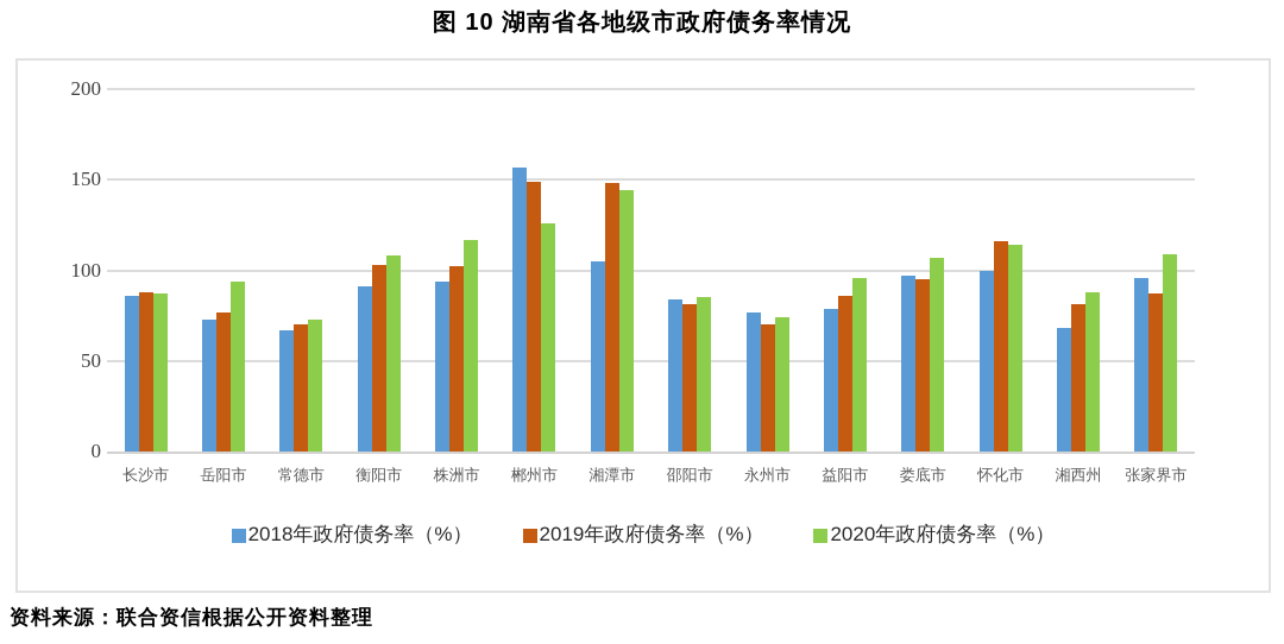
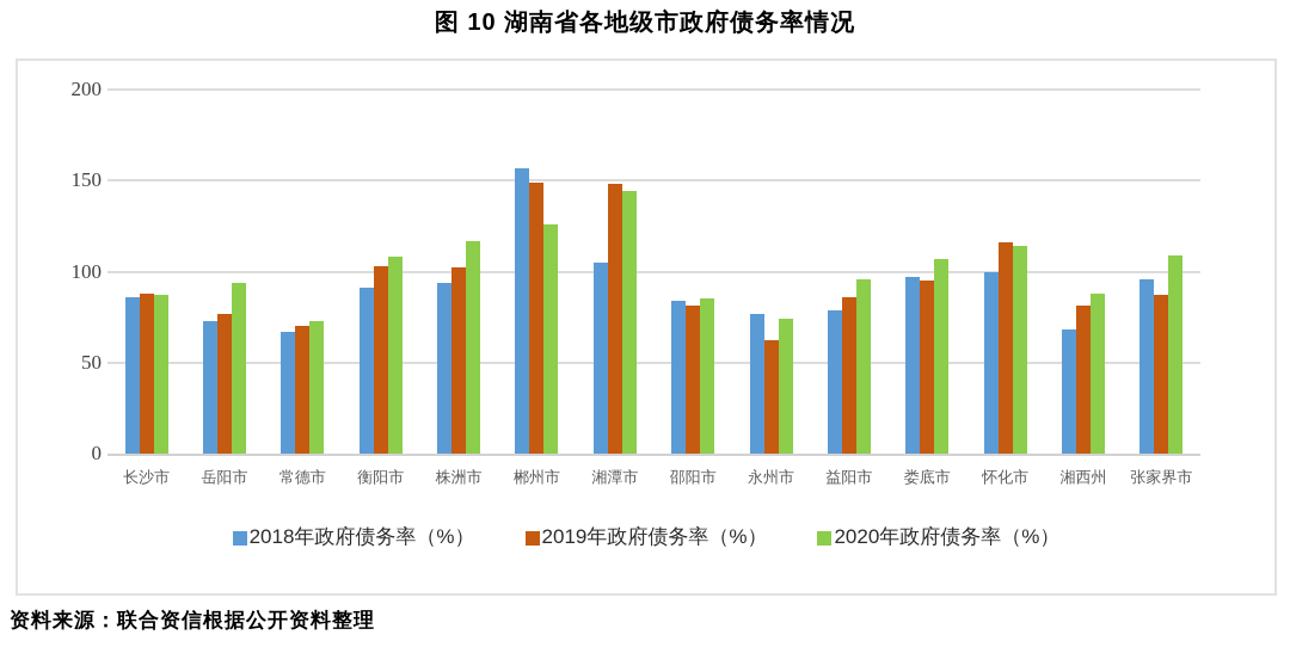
2019年政府债务率（%）/永州市: 70 -> 62
